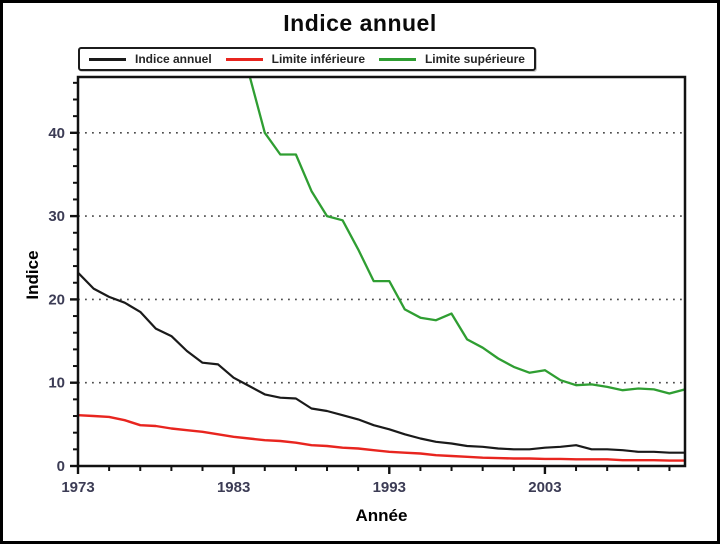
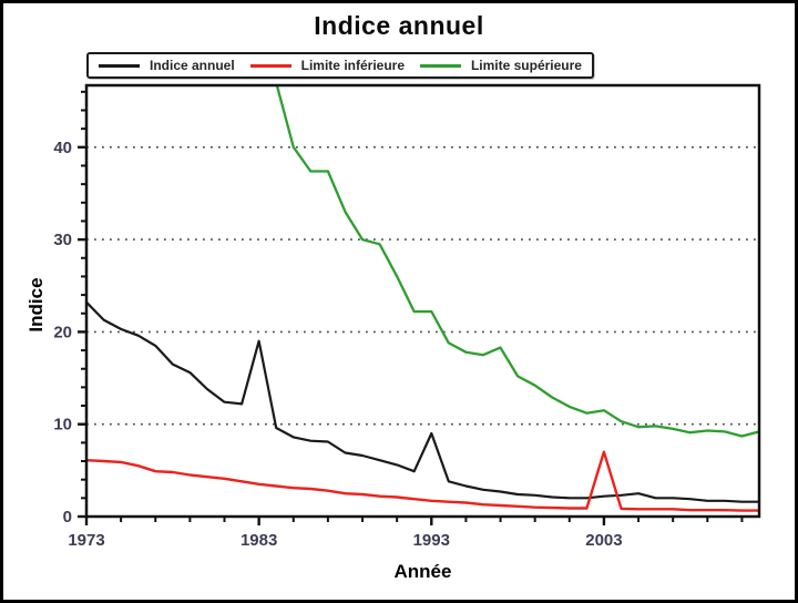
Indice annuel/1983: 11 -> 19
Indice annuel/1993: 4 -> 9
Limite inférieure/2003: 1 -> 7
